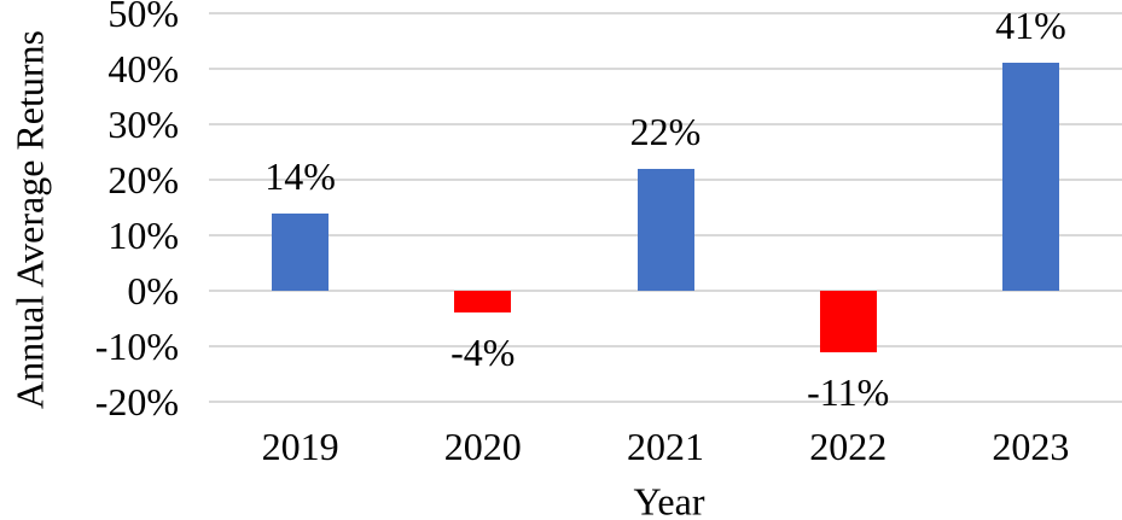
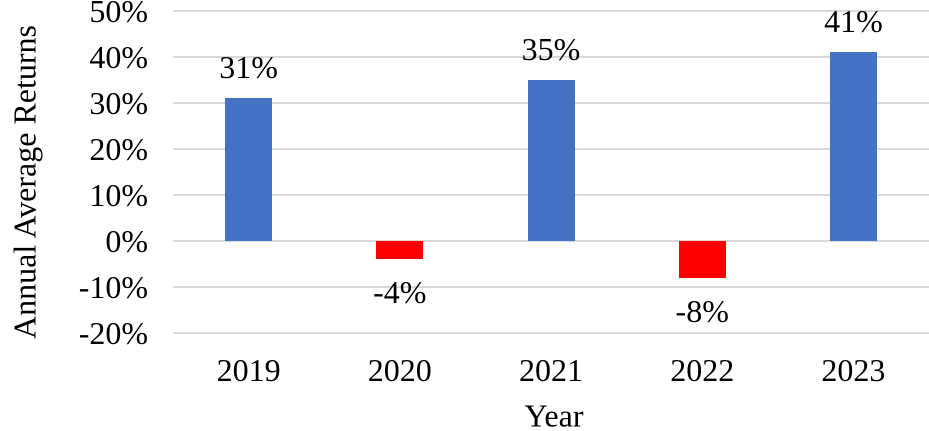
2019: 14% -> 31%
2021: 22% -> 35%
2022: -11% -> -8%
